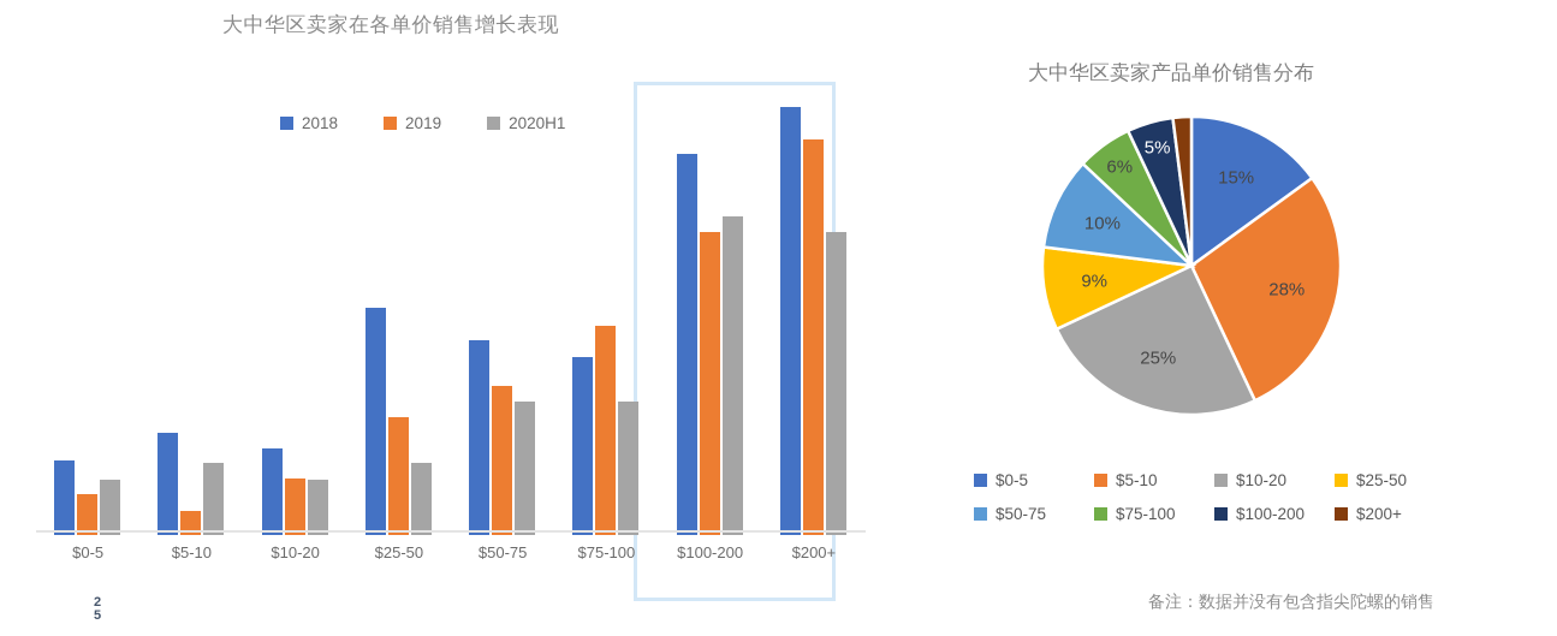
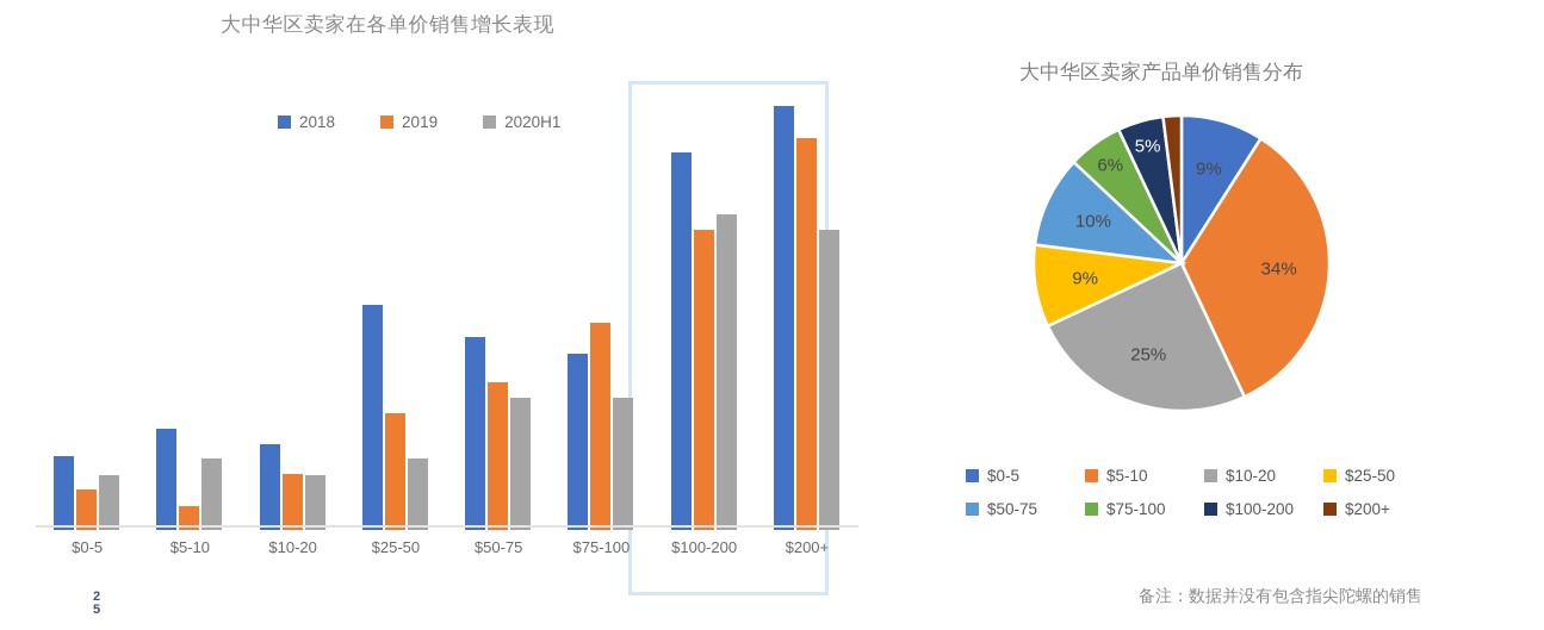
大中华区卖家产品单价销售分布/$0-5: 15% -> 9%
大中华区卖家产品单价销售分布/$5-10: 28% -> 34%
